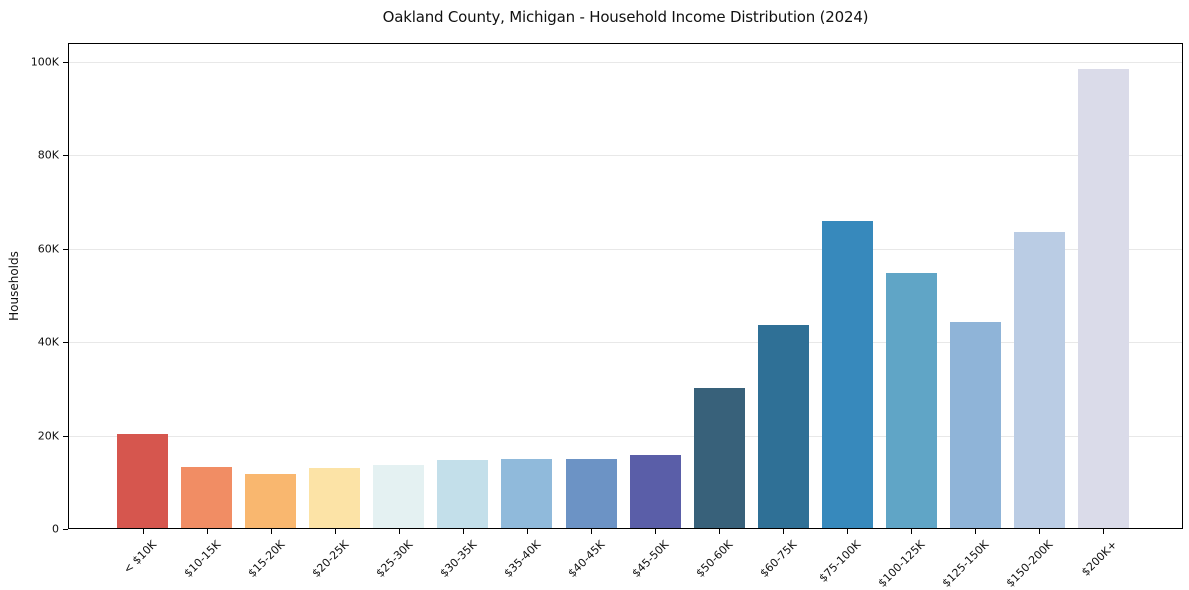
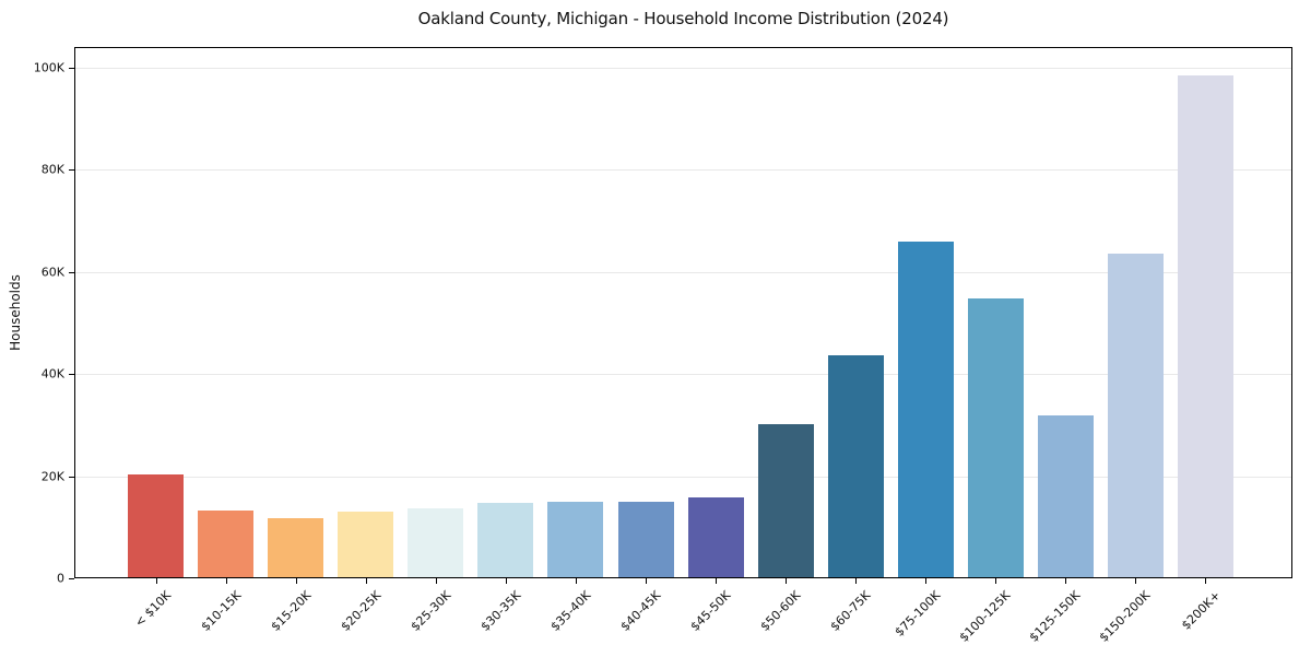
$125-150K: 44K -> 32K
